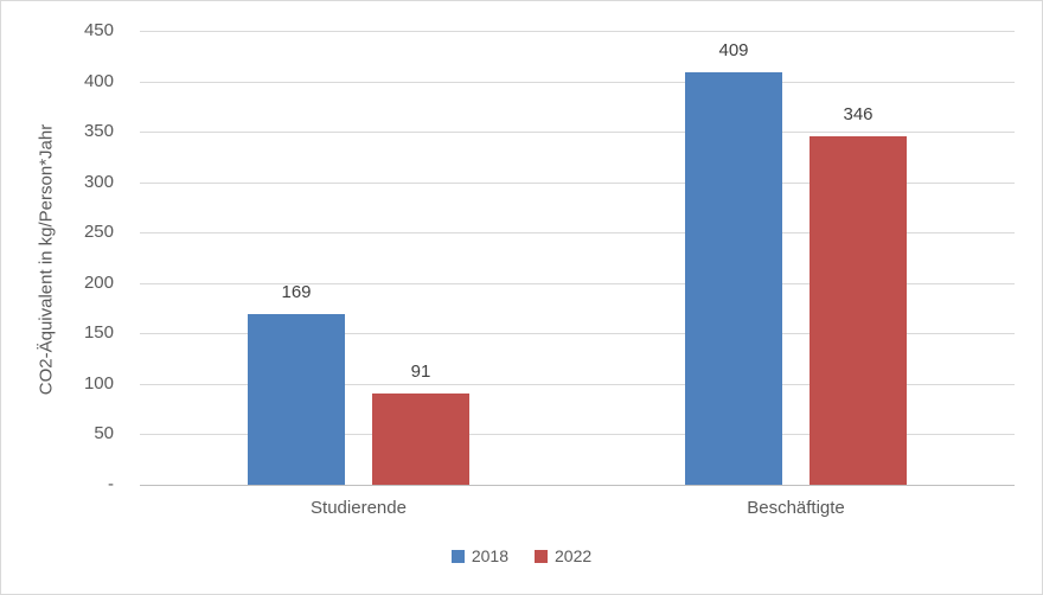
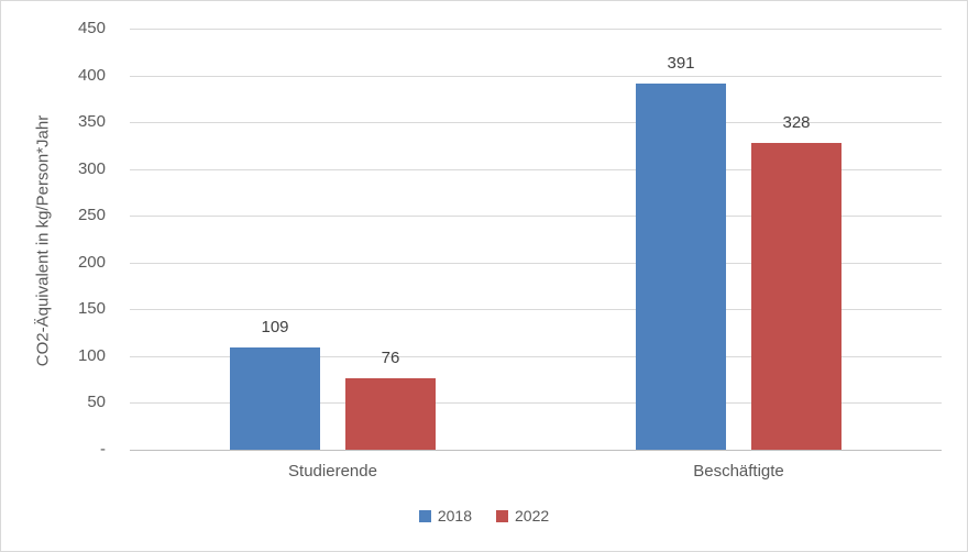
2018/Studierende: 169 -> 109
2022/Studierende: 91 -> 76
2018/Beschäftigte: 409 -> 391
2022/Beschäftigte: 346 -> 328
